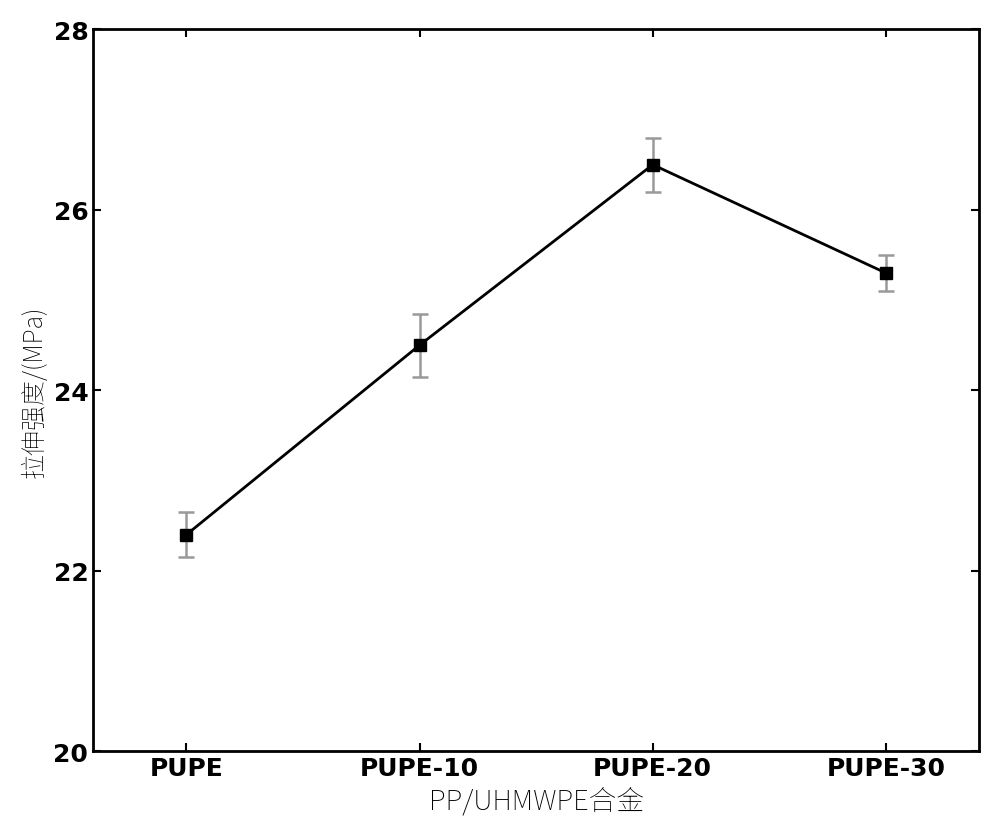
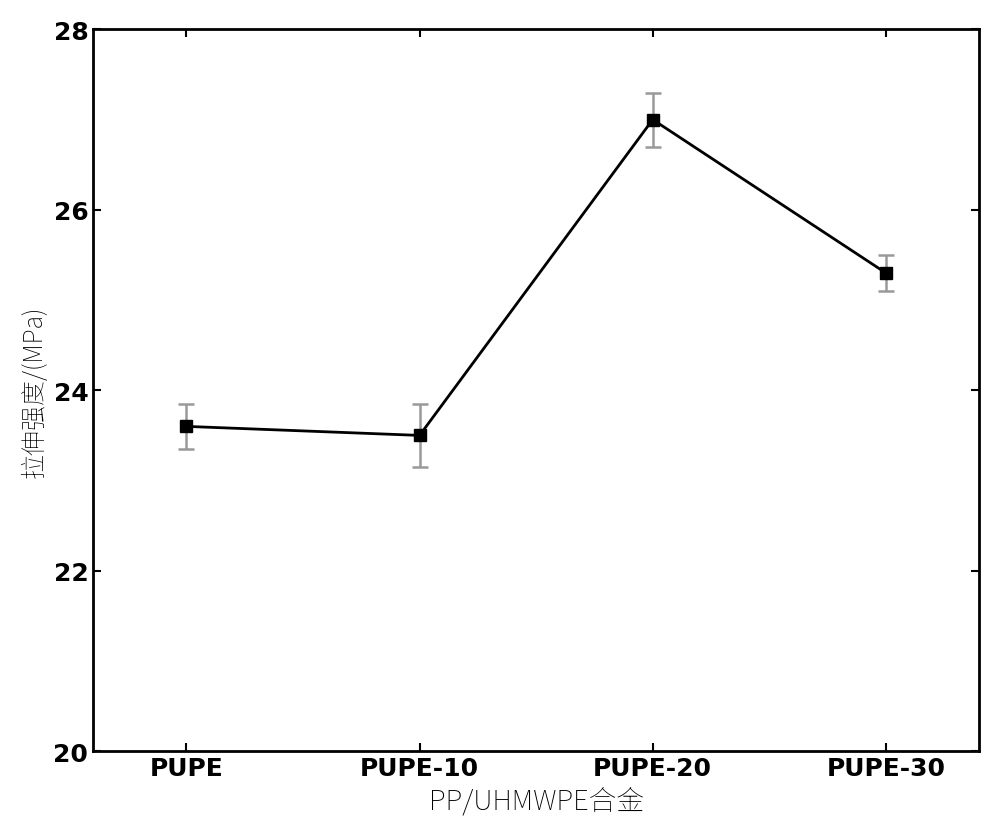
PUPE: 22.4 -> 23.6
PUPE-10: 24.5 -> 23.5
PUPE-20: 26.5 -> 27.0
